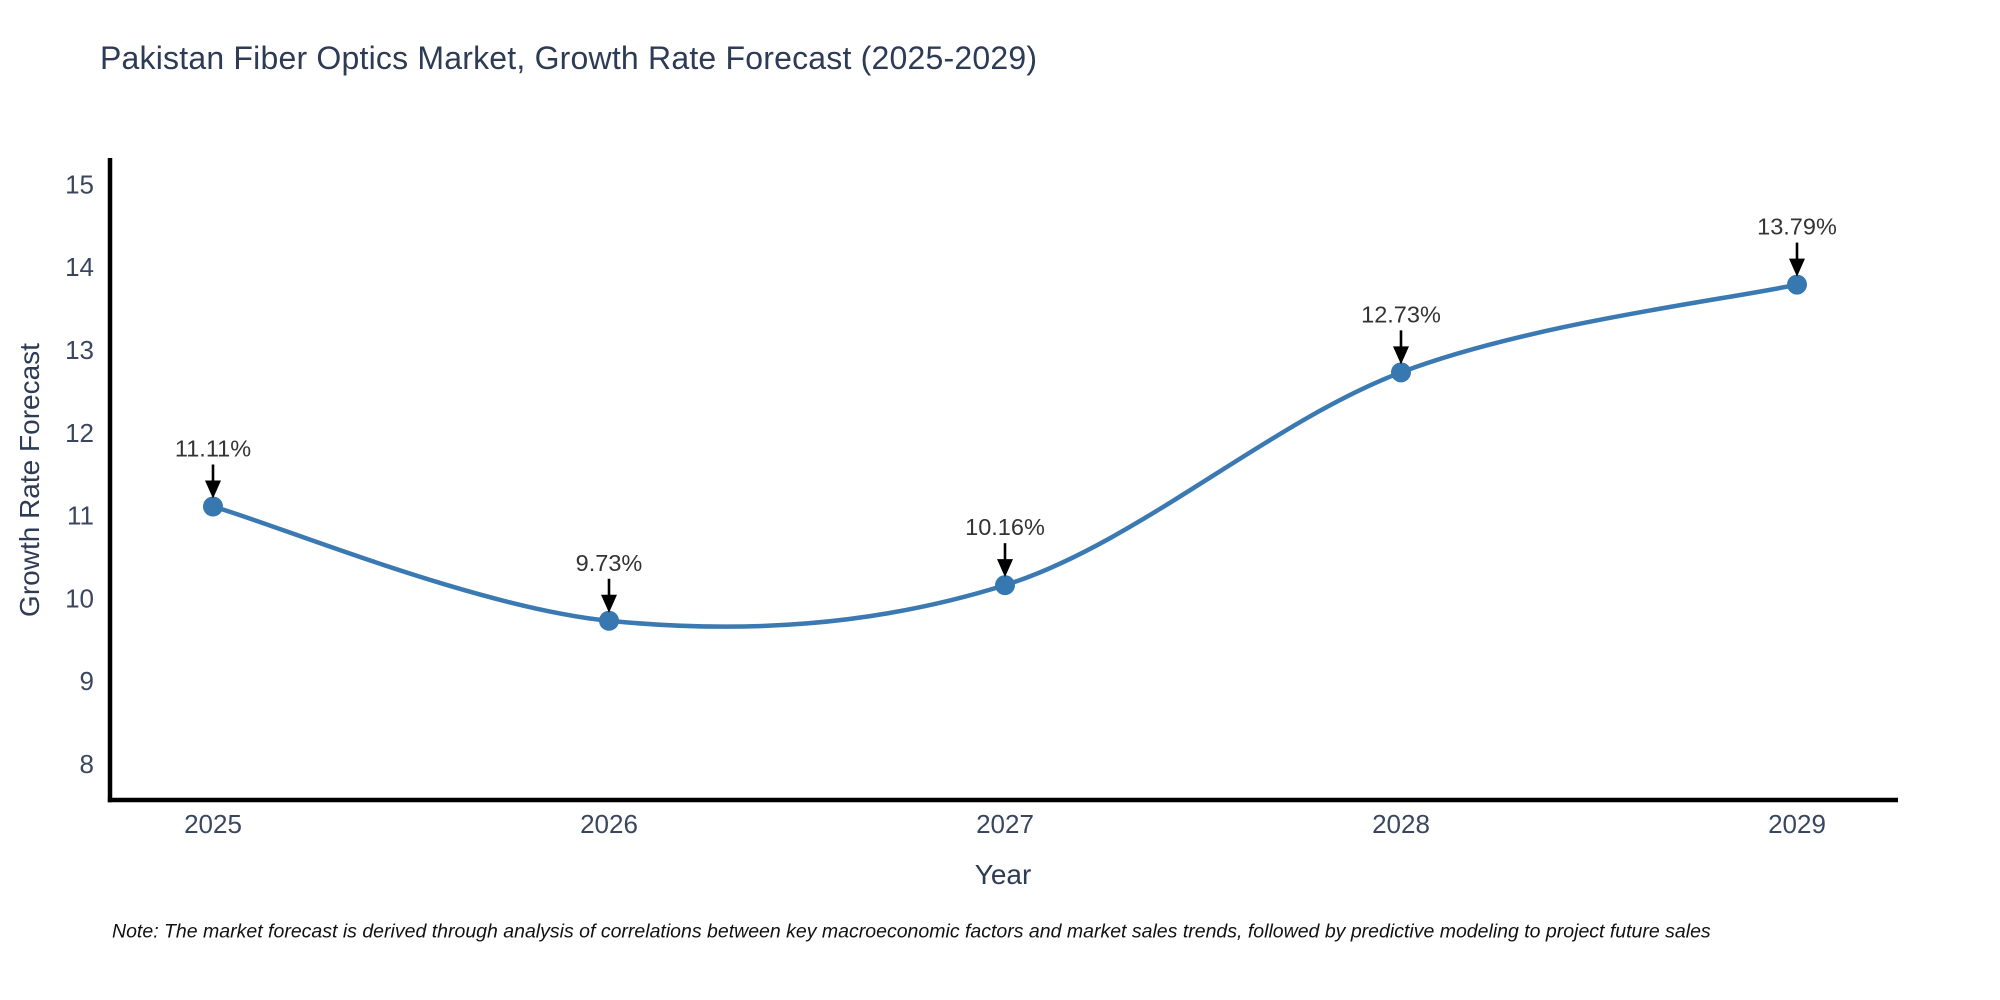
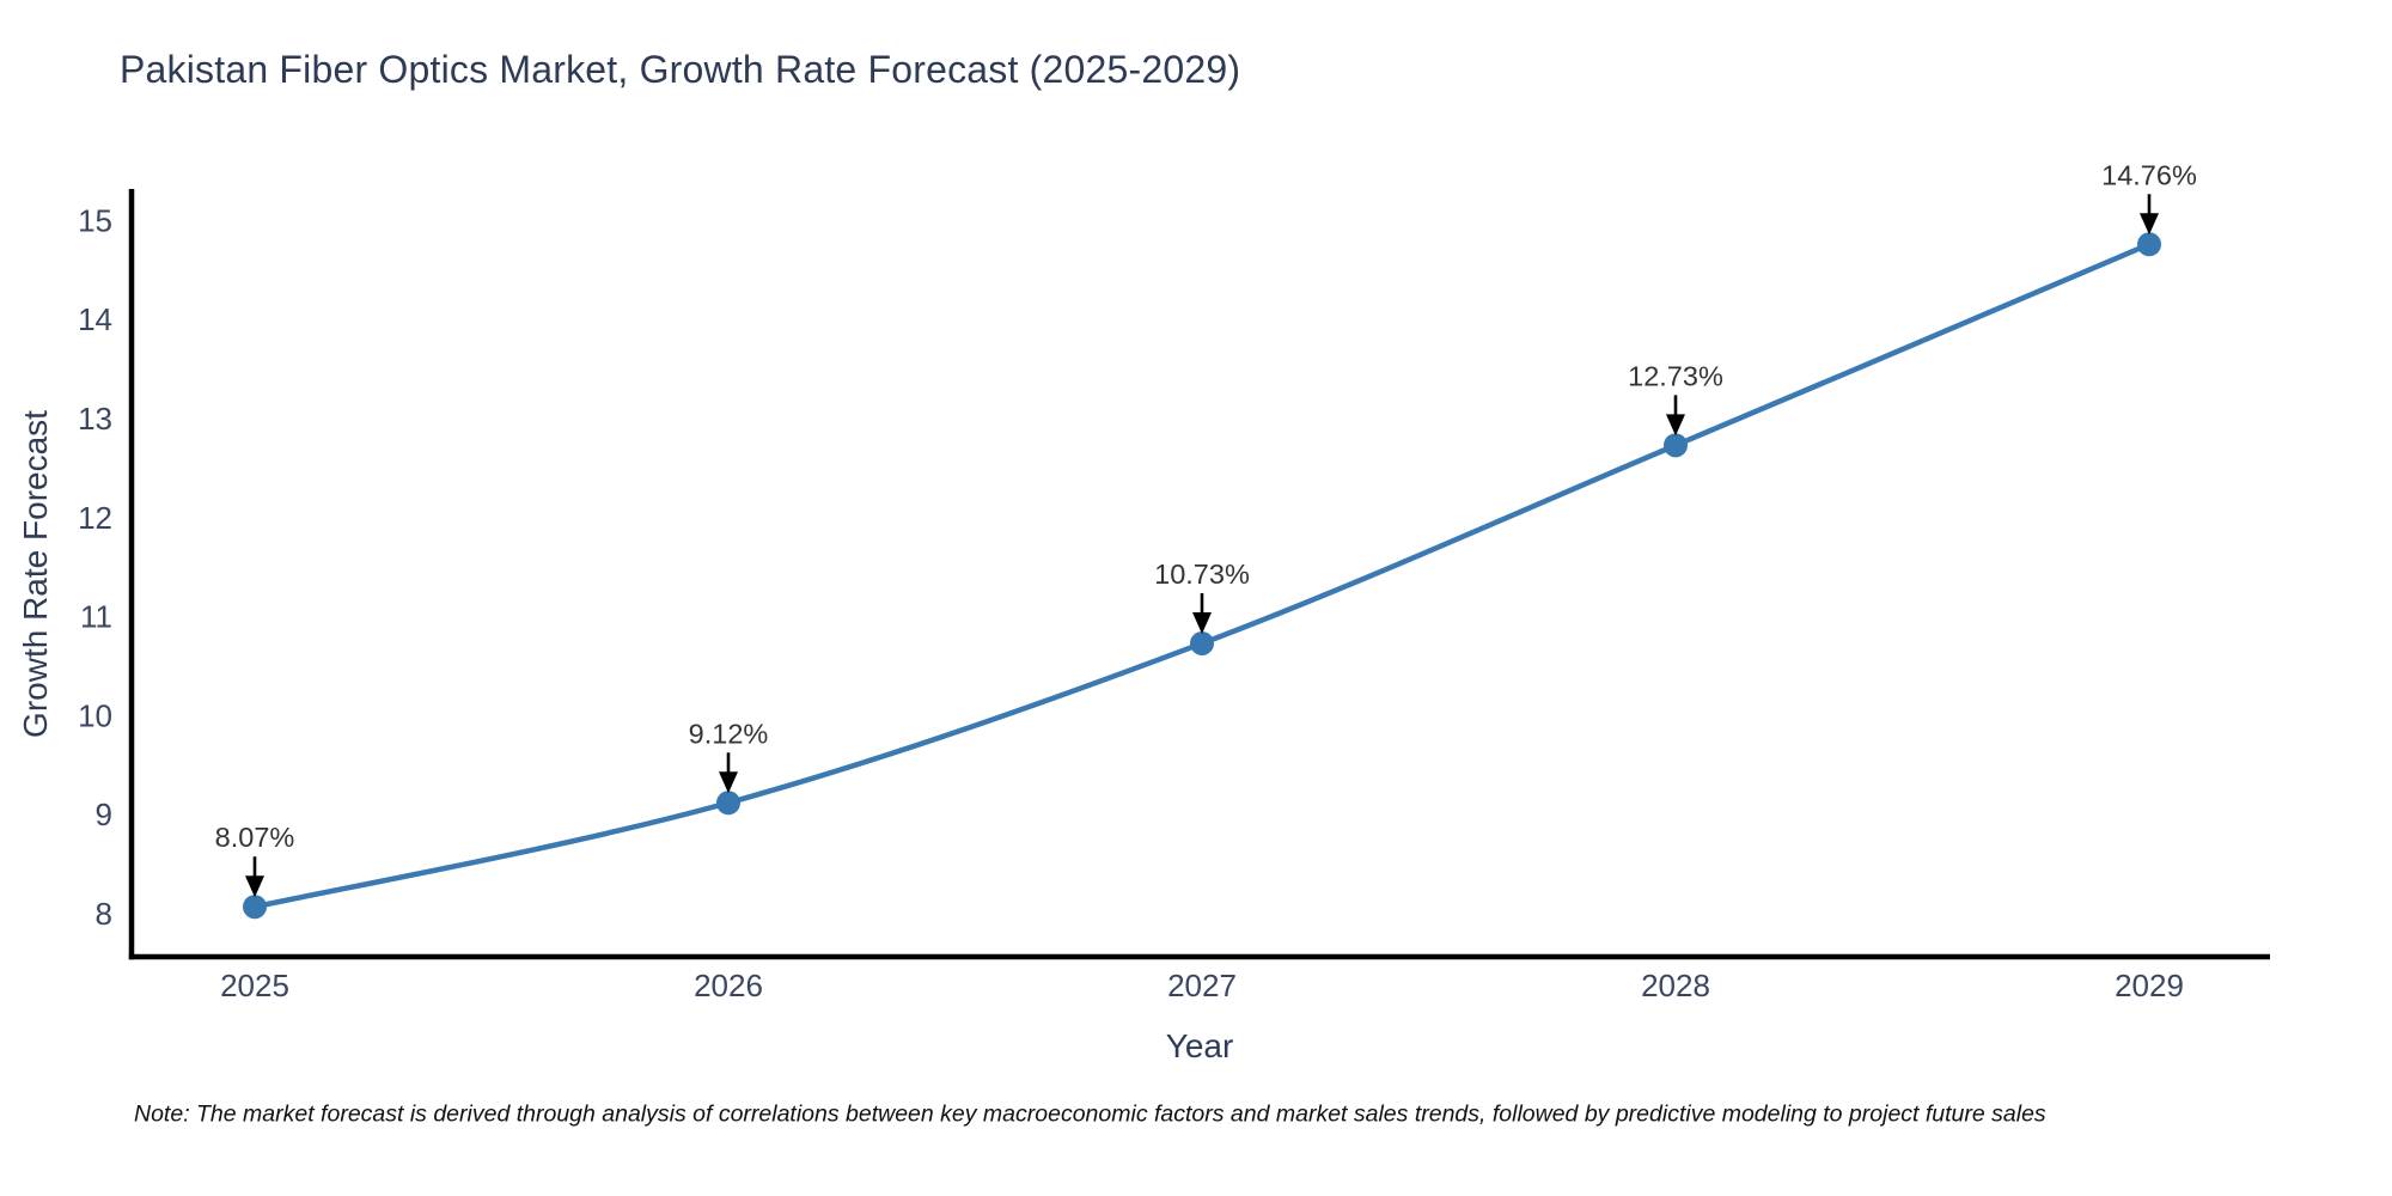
2025: 11.11% -> 8.07%
2026: 9.73% -> 9.12%
2027: 10.16% -> 10.73%
2029: 13.79% -> 14.76%
